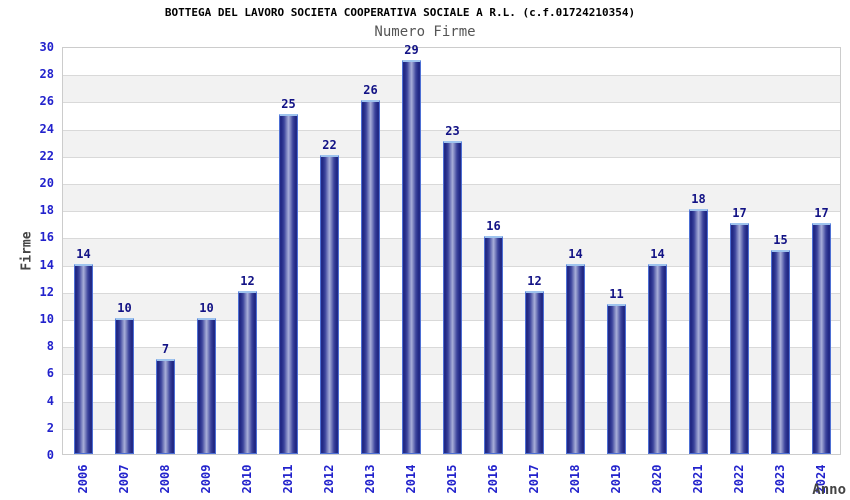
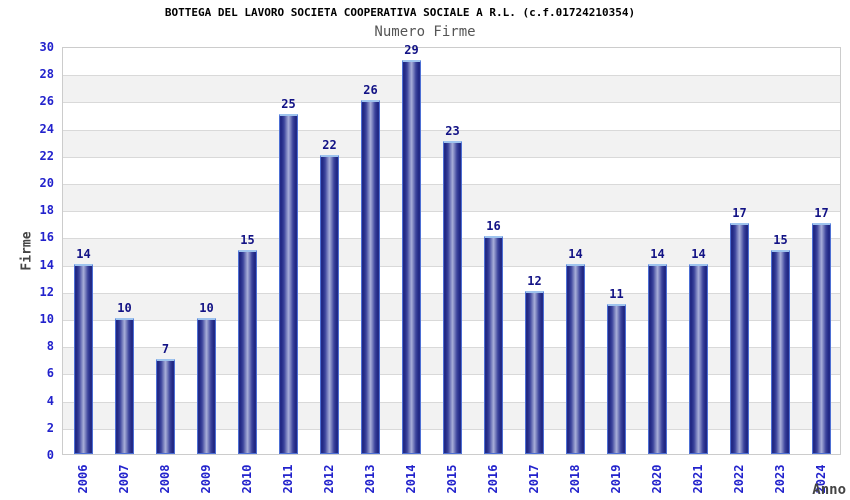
2010: 12 -> 15
2021: 18 -> 14
